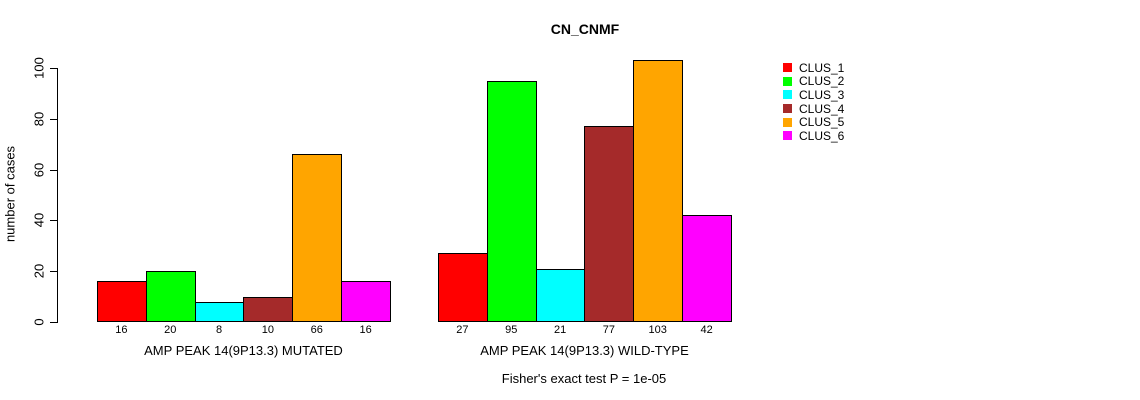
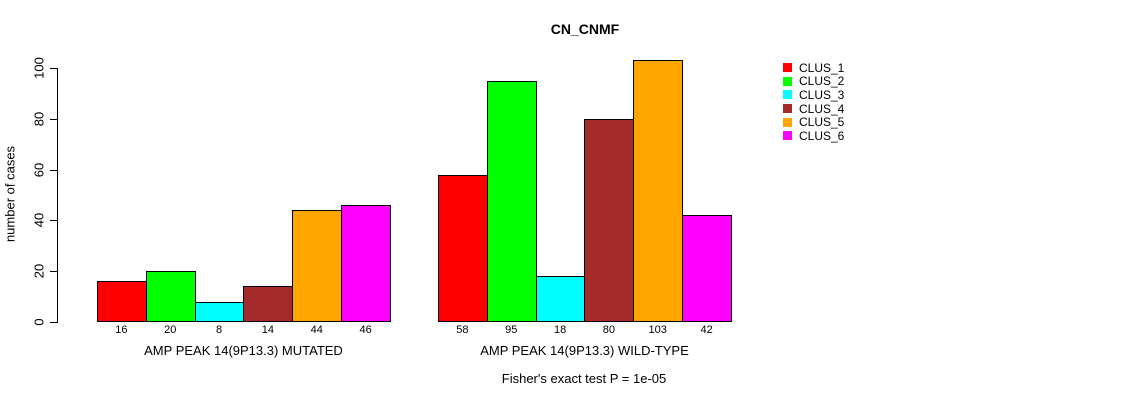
CLUS_4/AMP PEAK 14(9P13.3) MUTATED: 10 -> 14
CLUS_5/AMP PEAK 14(9P13.3) MUTATED: 66 -> 44
CLUS_6/AMP PEAK 14(9P13.3) MUTATED: 16 -> 46
CLUS_1/AMP PEAK 14(9P13.3) WILD-TYPE: 27 -> 58
CLUS_3/AMP PEAK 14(9P13.3) WILD-TYPE: 21 -> 18
CLUS_4/AMP PEAK 14(9P13.3) WILD-TYPE: 77 -> 80
